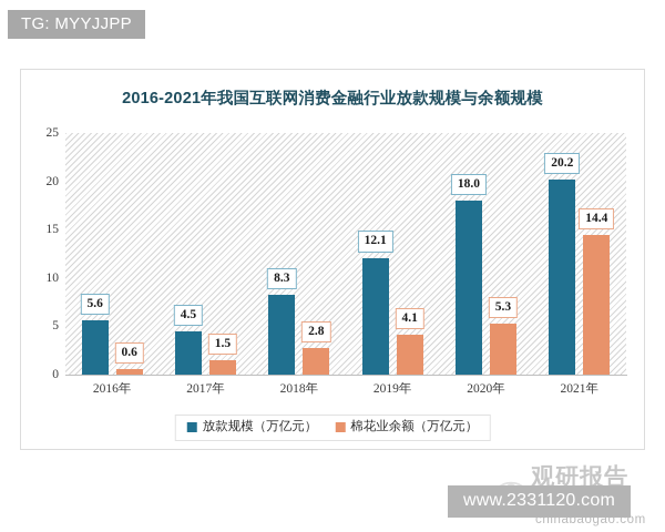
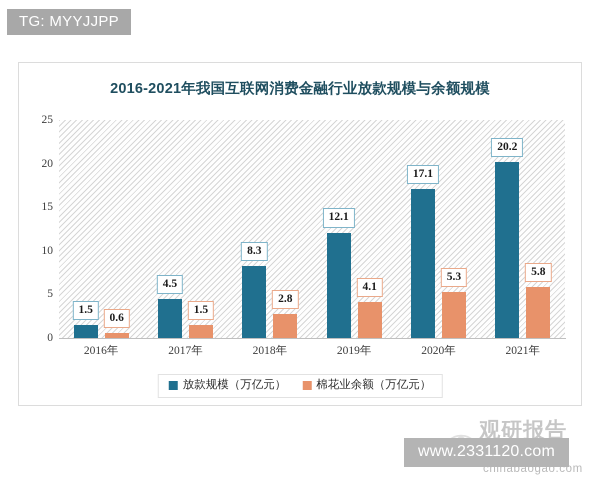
放款规模（万亿元）/2016年: 5.6 -> 1.5
放款规模（万亿元）/2020年: 18.0 -> 17.1
棉花业余额（万亿元）/2021年: 14.4 -> 5.8
